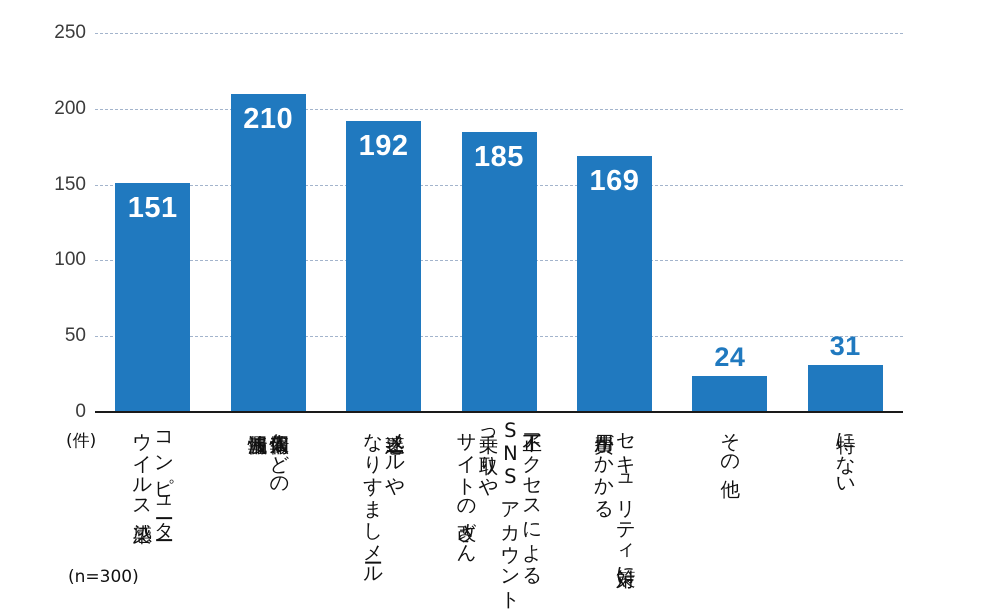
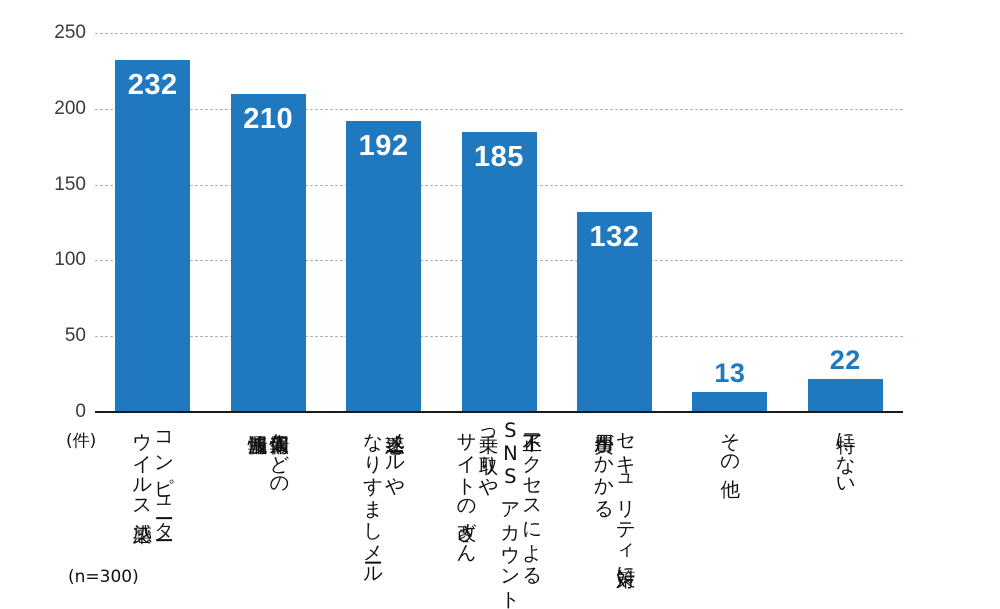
コンピューターウイルス感染: 151 -> 232
セキュリティ対策に費用がかかる: 169 -> 132
その他: 24 -> 13
特にない: 31 -> 22
